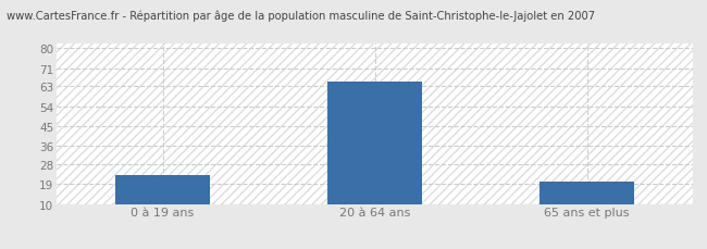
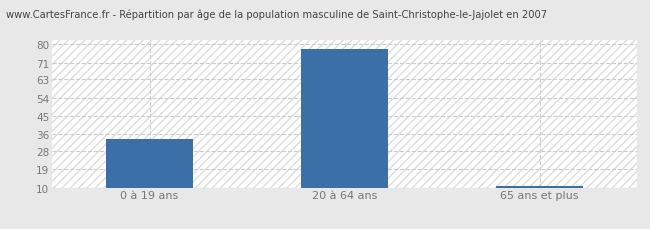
0 à 19 ans: 23 -> 34
20 à 64 ans: 65 -> 78
65 ans et plus: 20 -> 11
